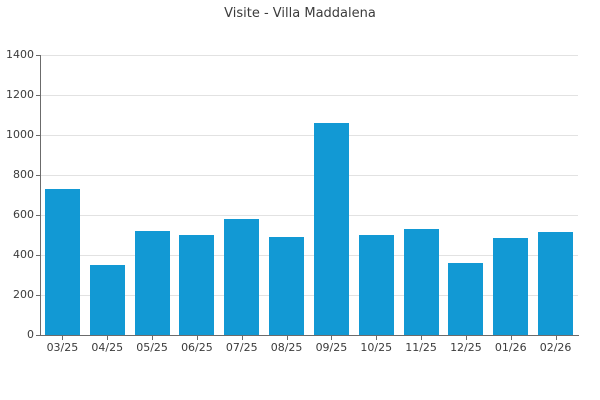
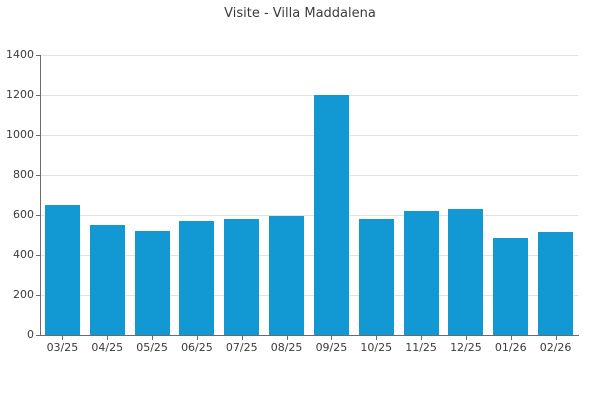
03/25: 730 -> 650
04/25: 350 -> 550
06/25: 500 -> 570
08/25: 490 -> 600
09/25: 1060 -> 1200
10/25: 500 -> 580
11/25: 530 -> 620
12/25: 360 -> 630
